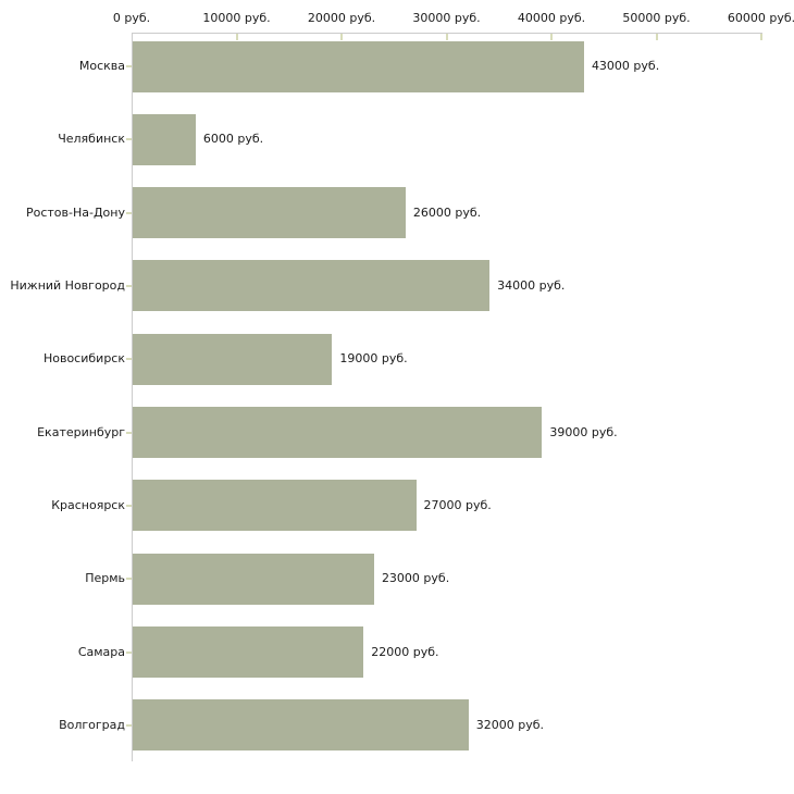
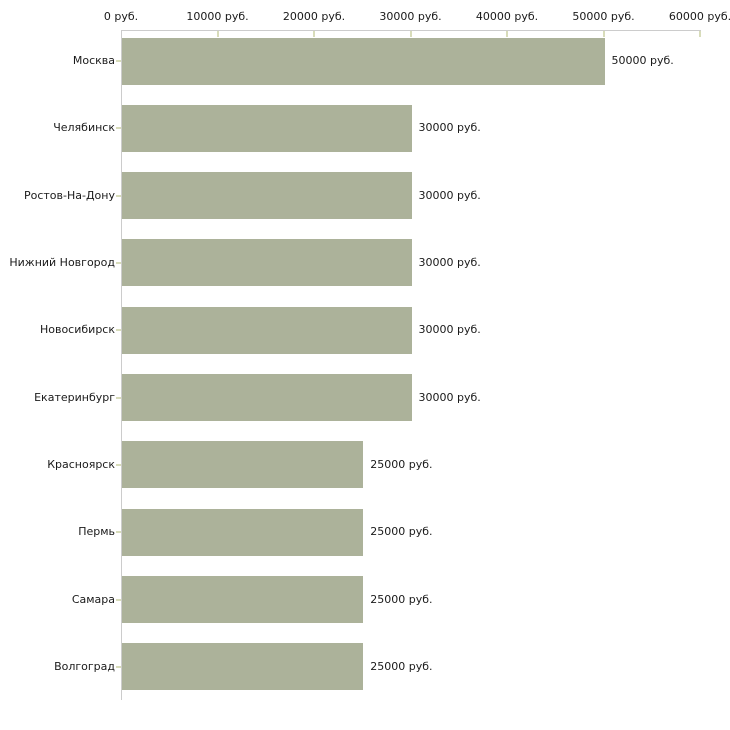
Москва: 43000 -> 50000
Челябинск: 6000 -> 30000
Ростов-На-Дону: 26000 -> 30000
Нижний Новгород: 34000 -> 30000
Новосибирск: 19000 -> 30000
Екатеринбург: 39000 -> 30000
Красноярск: 27000 -> 25000
Пермь: 23000 -> 25000
Самара: 22000 -> 25000
Волгоград: 32000 -> 25000
